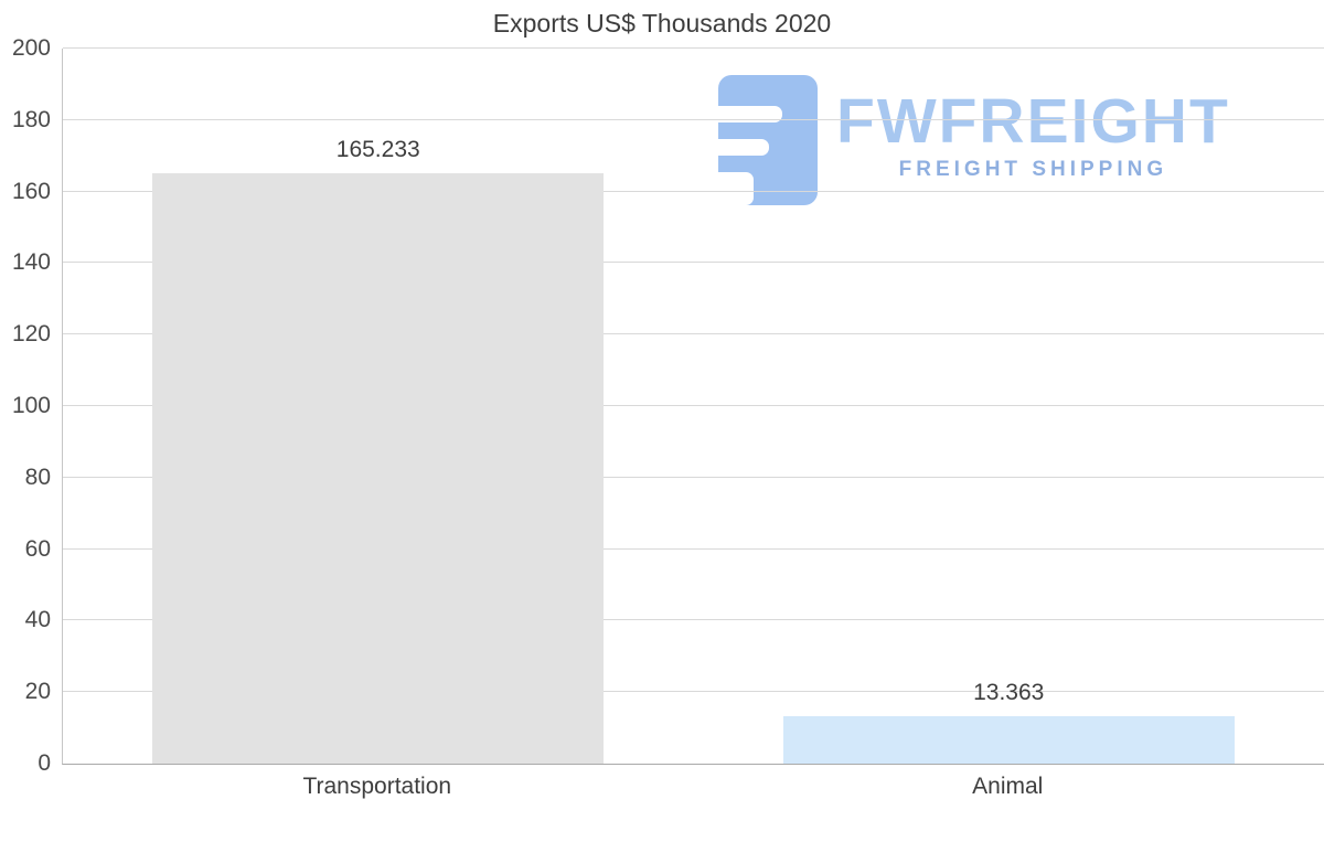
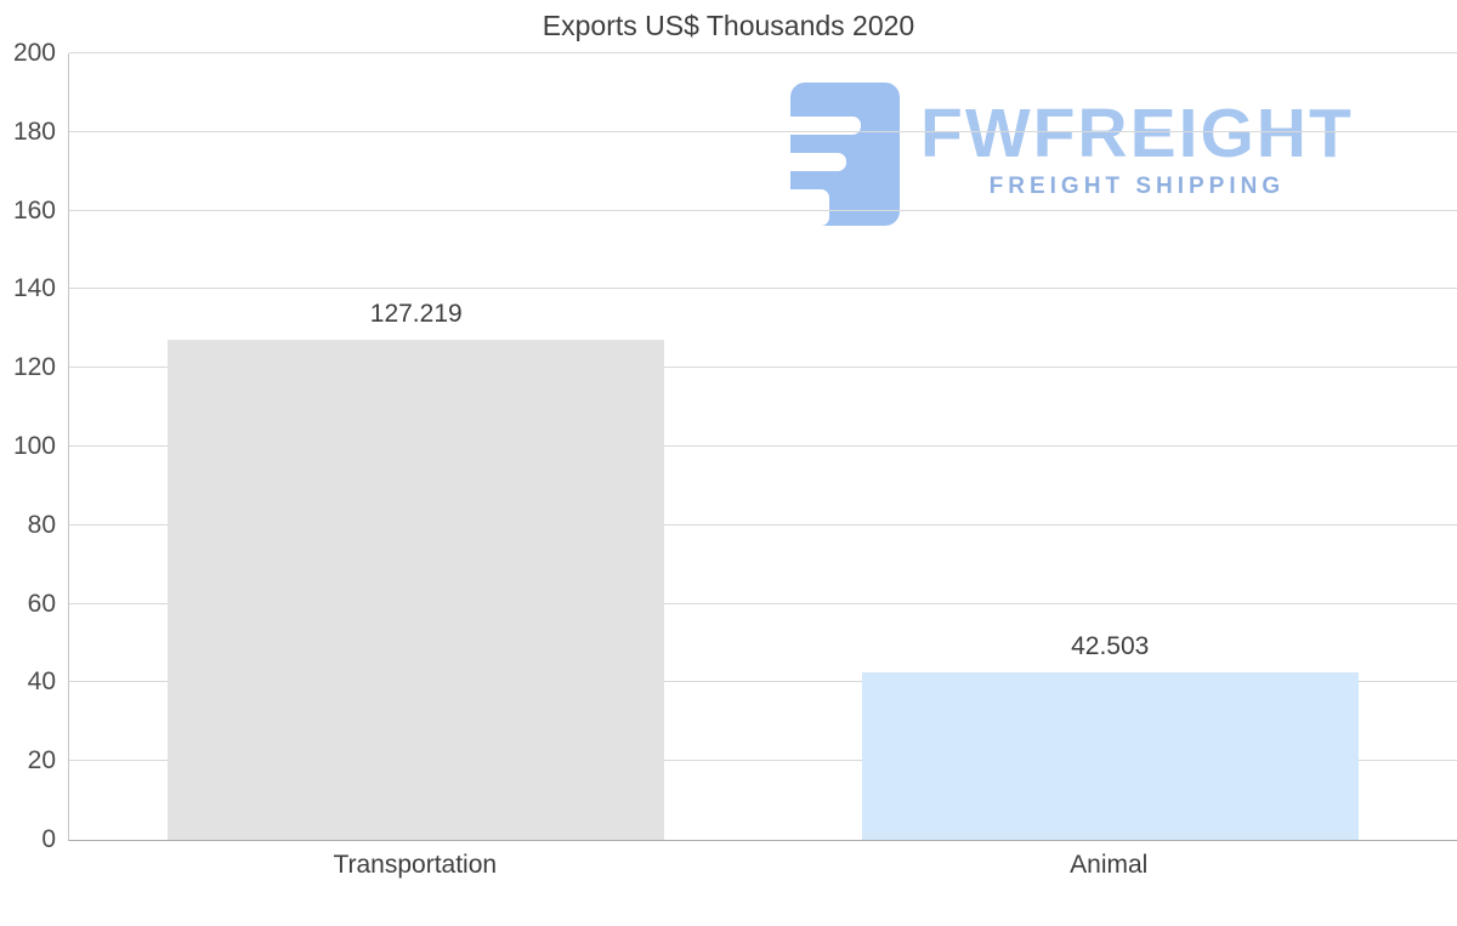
Transportation: 165.233 -> 127.219
Animal: 13.363 -> 42.503
